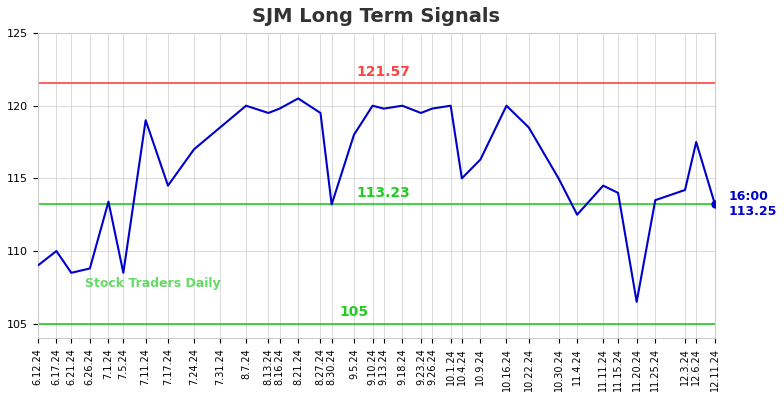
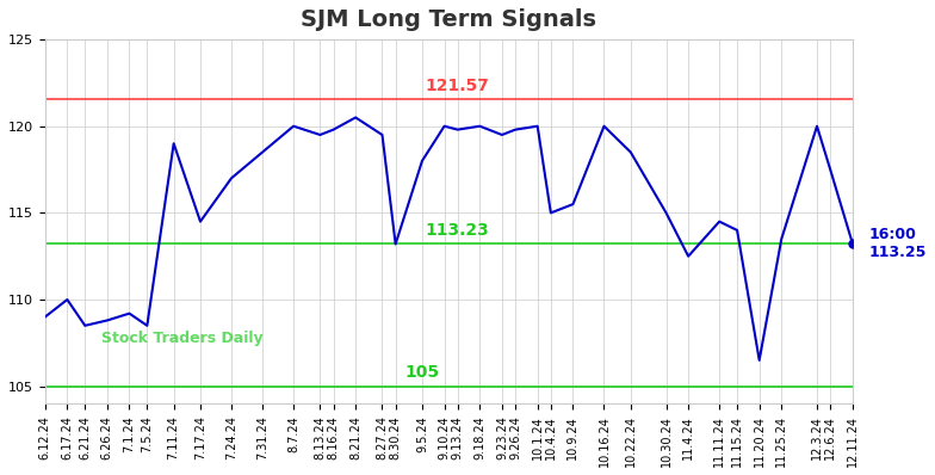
7.1.24: 113.4 -> 109.2
10.9.24: 116.3 -> 115.5
12.3.24: 114.2 -> 120.0
